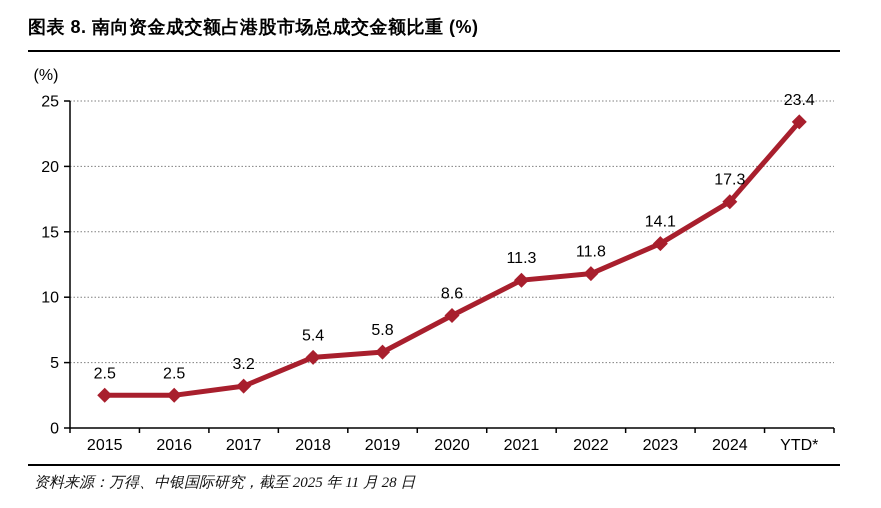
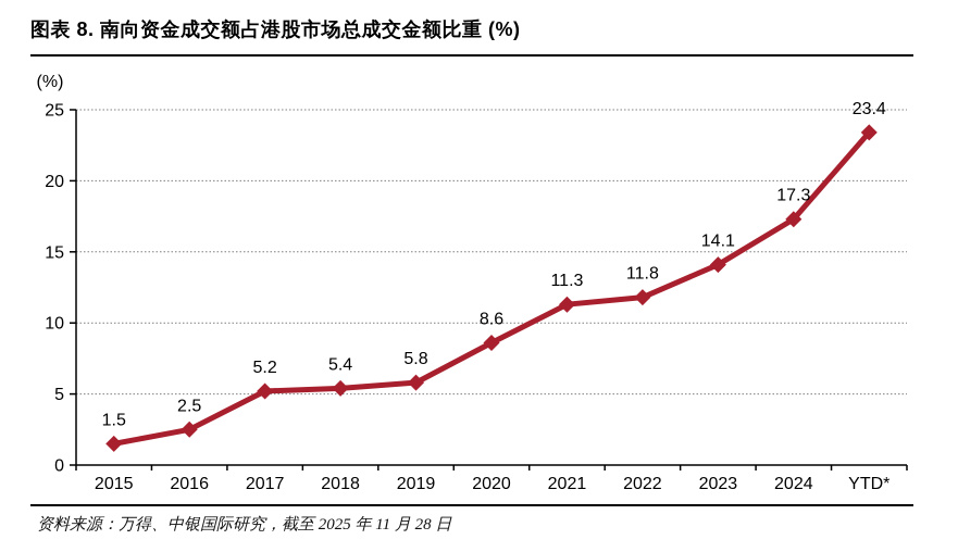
2015: 2.5 -> 1.5
2017: 3.2 -> 5.2
